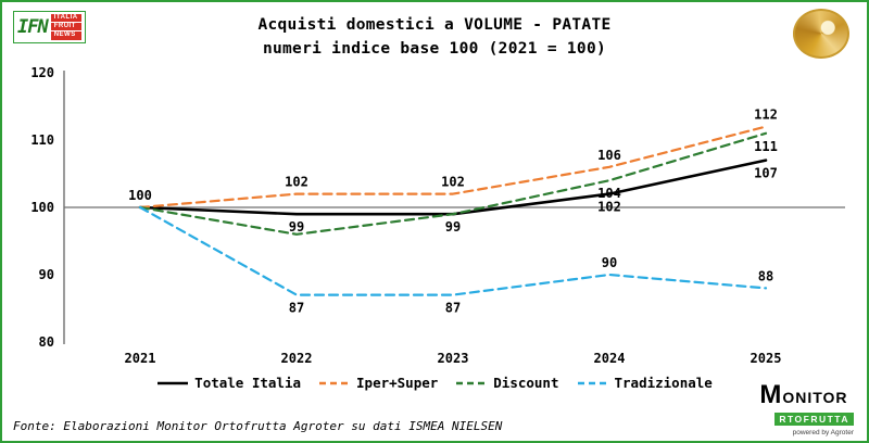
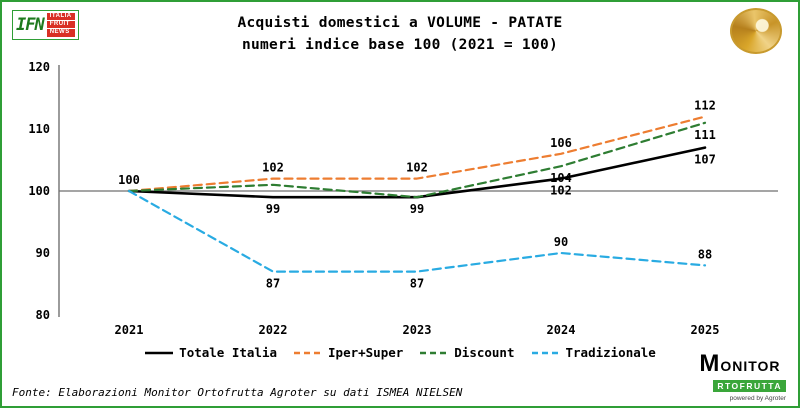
Discount/2022: 96 -> 101
